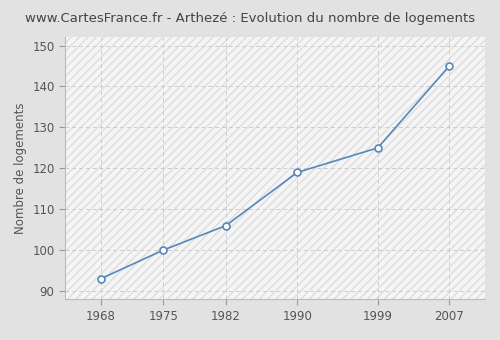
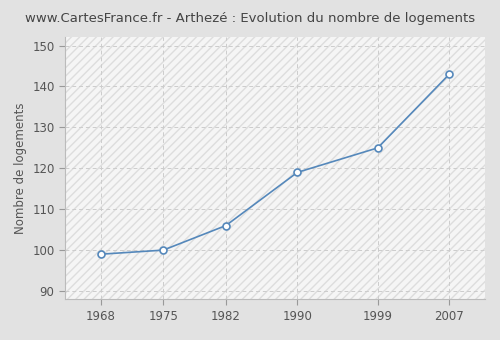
1968: 93 -> 99
2007: 145 -> 143
